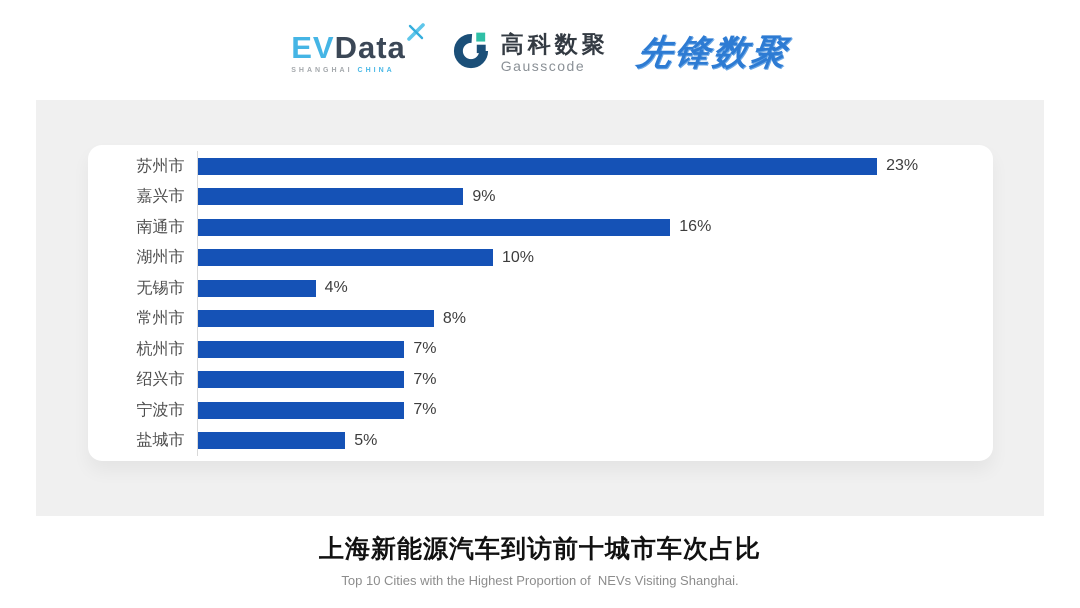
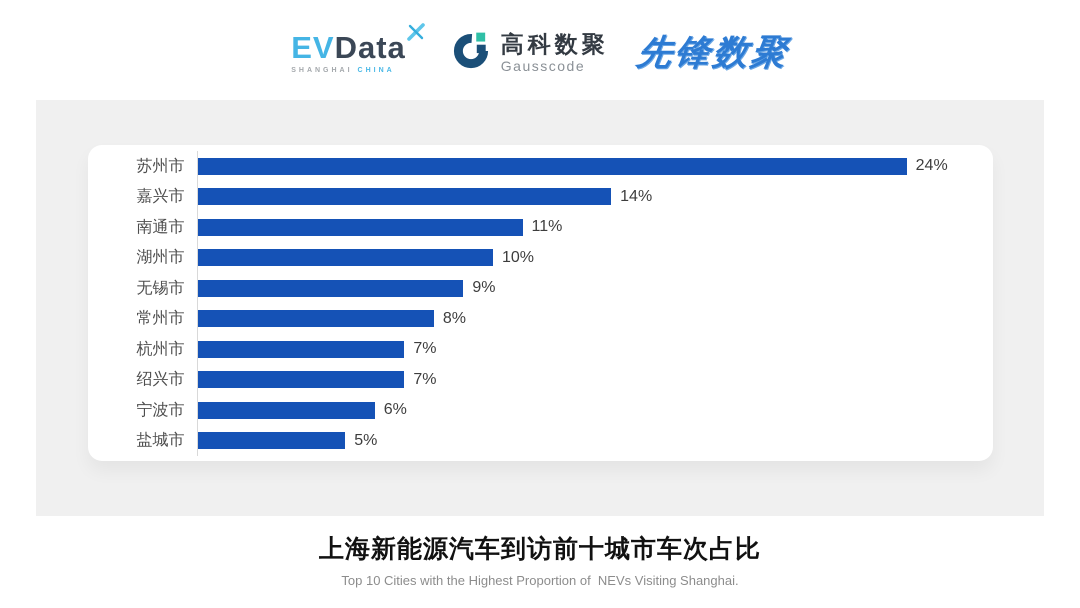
苏州市: 23% -> 24%
嘉兴市: 9% -> 14%
南通市: 16% -> 11%
无锡市: 4% -> 9%
宁波市: 7% -> 6%
